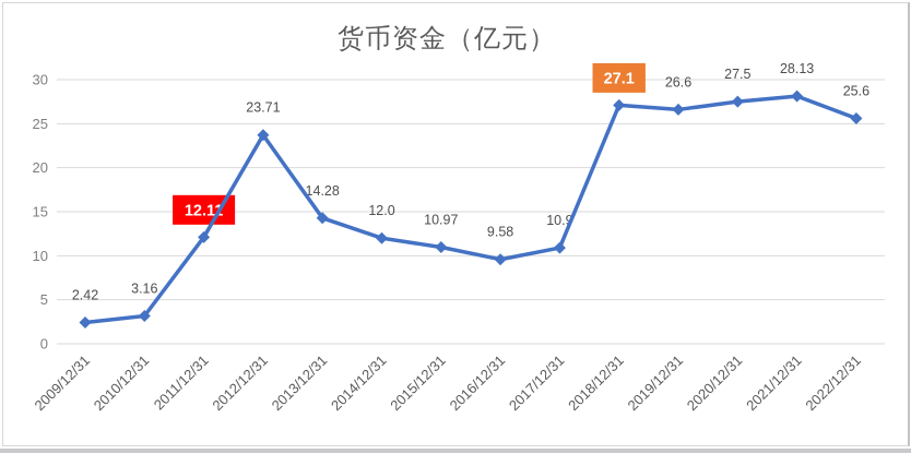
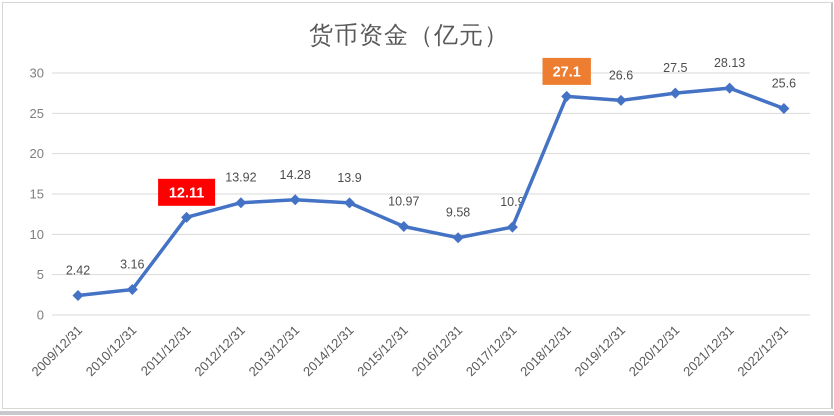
2012/12/31: 23.71 -> 13.92
2014/12/31: 12.0 -> 13.9
